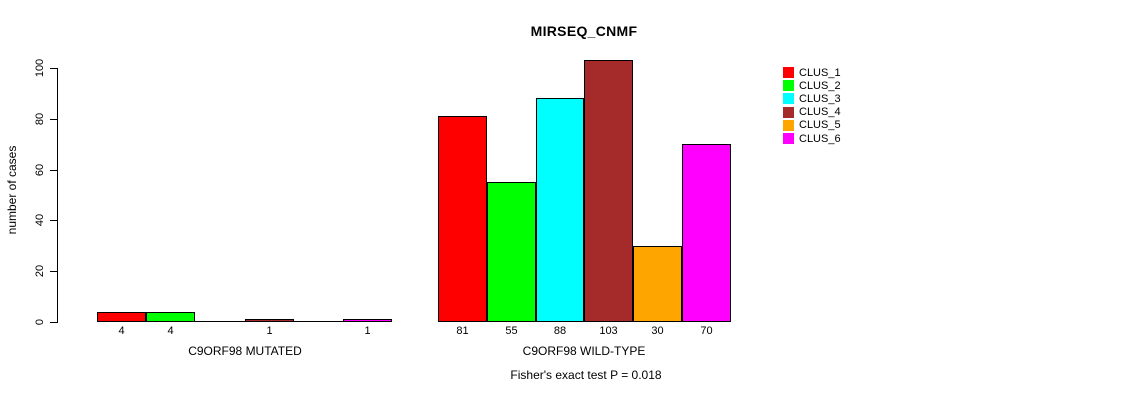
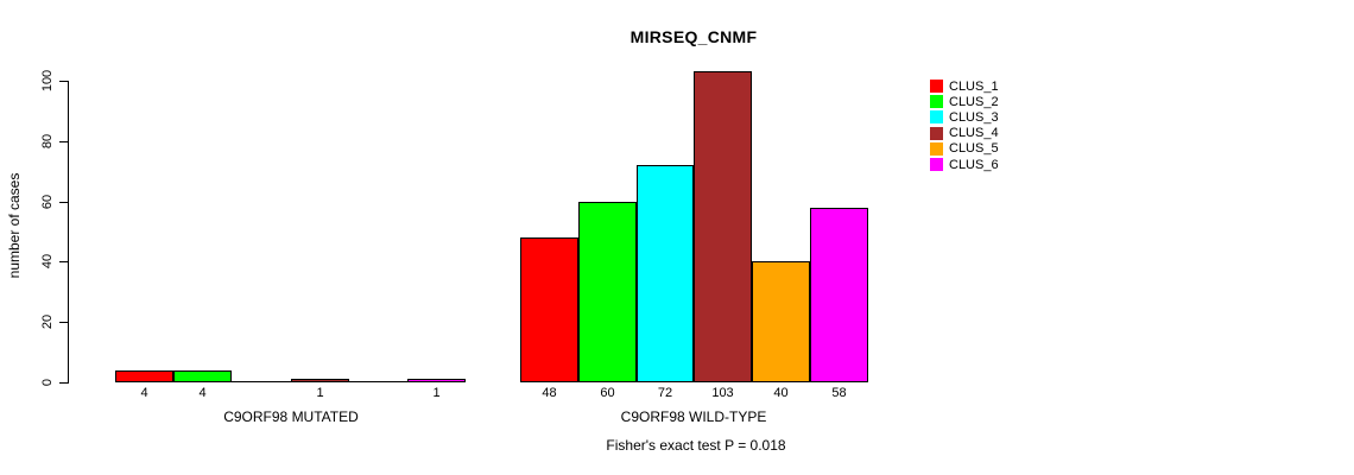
CLUS_1/C9ORF98 WILD-TYPE: 81 -> 48
CLUS_2/C9ORF98 WILD-TYPE: 55 -> 60
CLUS_3/C9ORF98 WILD-TYPE: 88 -> 72
CLUS_5/C9ORF98 WILD-TYPE: 30 -> 40
CLUS_6/C9ORF98 WILD-TYPE: 70 -> 58
